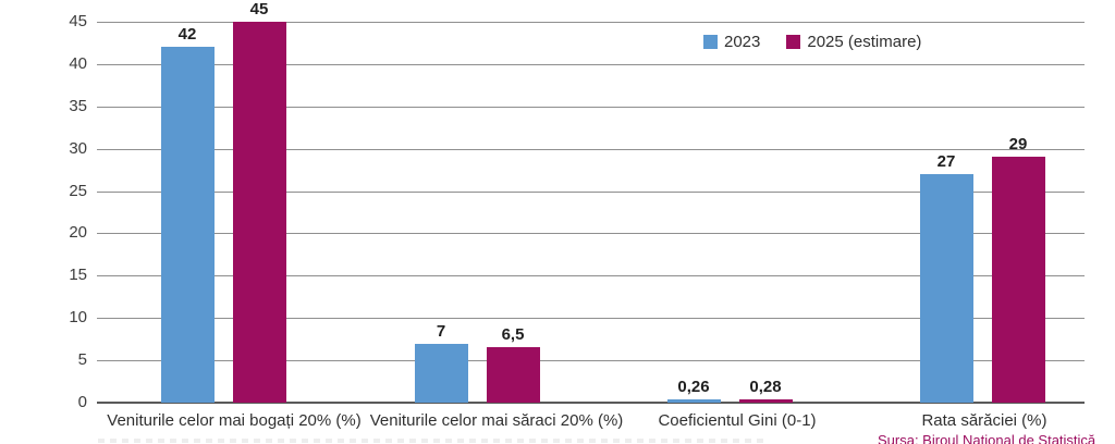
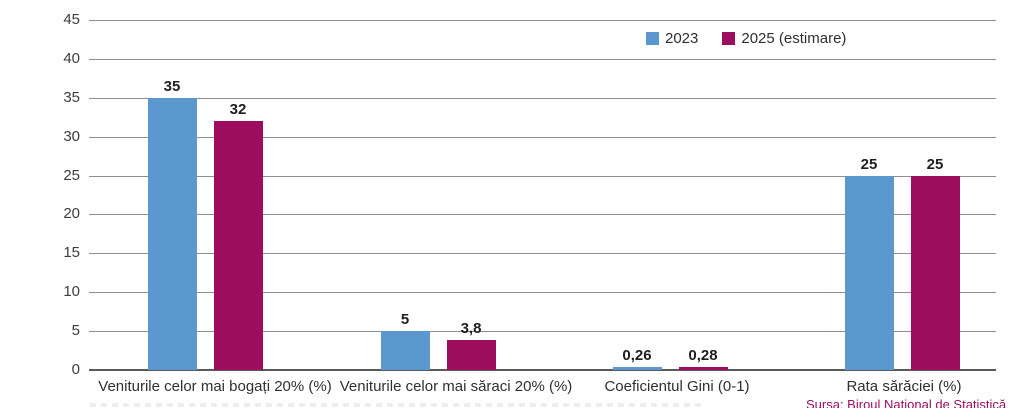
2023/Veniturile celor mai bogați 20% (%): 42 -> 35
2025 (estimare)/Veniturile celor mai bogați 20% (%): 45 -> 32
2023/Veniturile celor mai săraci 20% (%): 7 -> 5
2025 (estimare)/Veniturile celor mai săraci 20% (%): 6,5 -> 3,8
2023/Rata sărăciei (%): 27 -> 25
2025 (estimare)/Rata sărăciei (%): 29 -> 25
